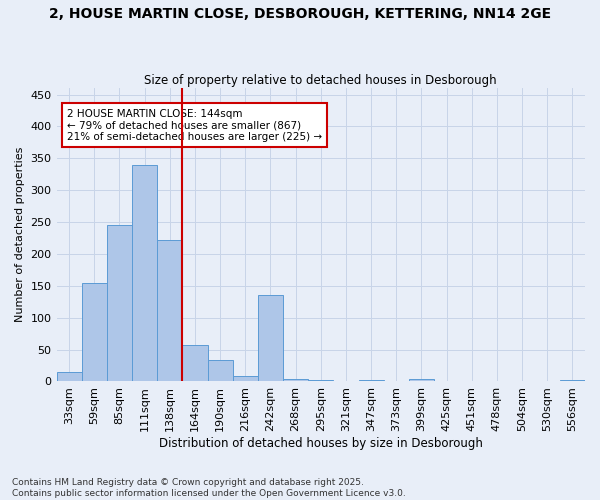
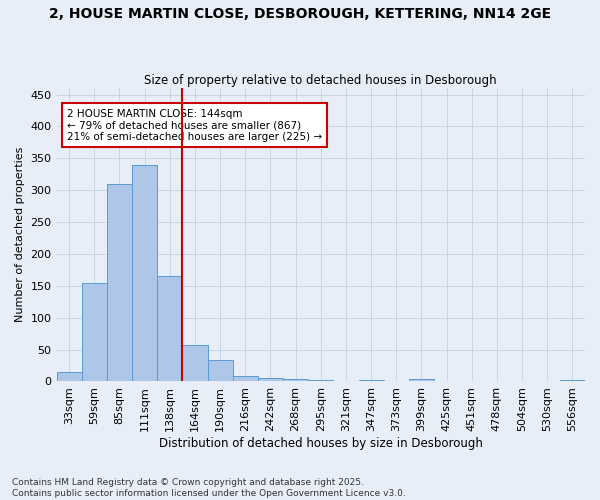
85sqm: 246 -> 310
138sqm: 222 -> 165
242sqm: 136 -> 6
